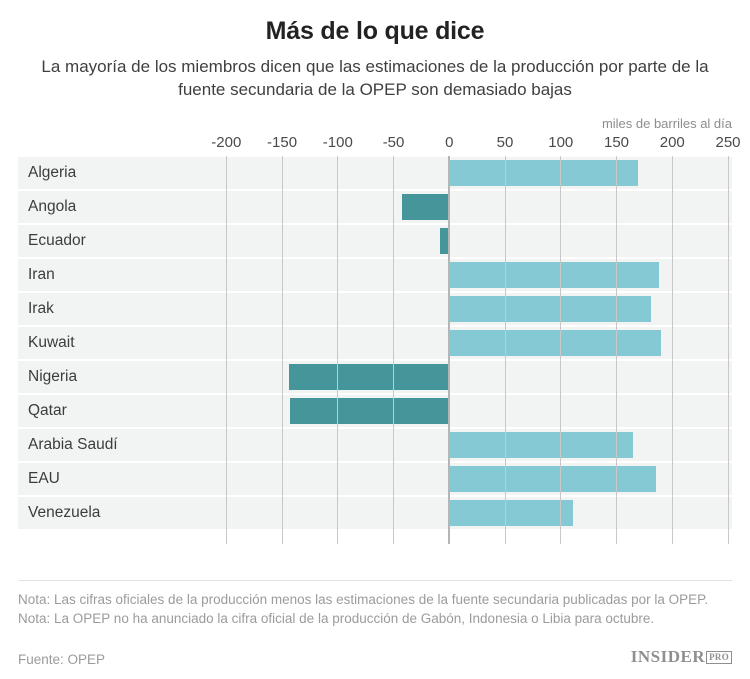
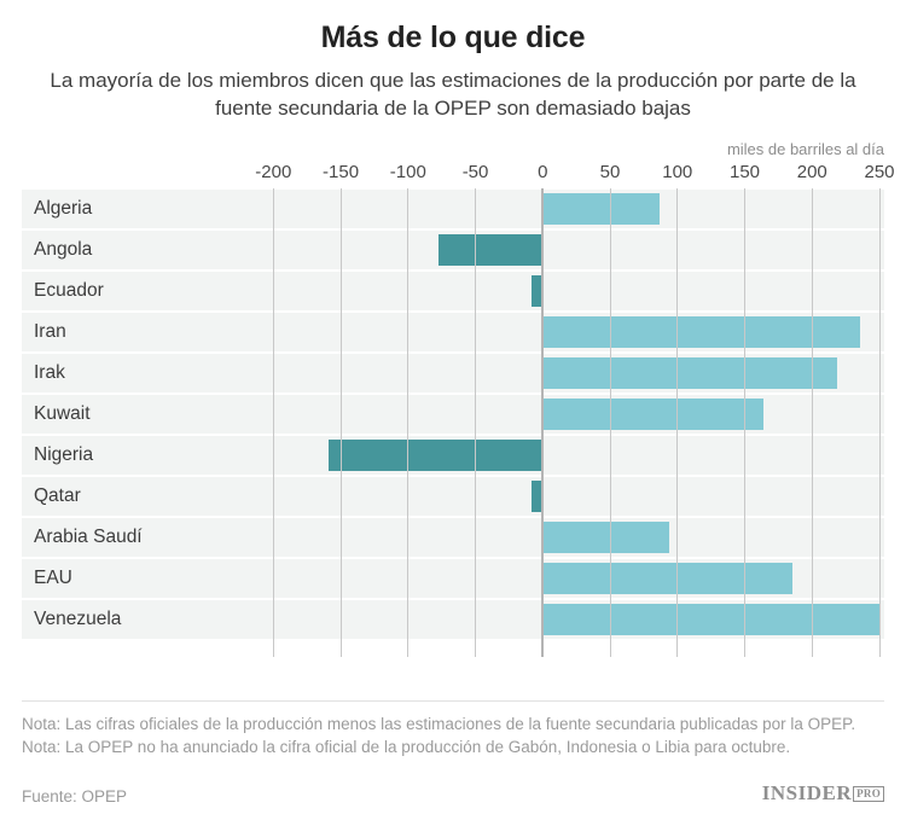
Algeria: 169 -> 87
Angola: -42 -> -77
Iran: 188 -> 236
Irak: 181 -> 219
Kuwait: 190 -> 164
Nigeria: -144 -> -159
Qatar: -143 -> -8
Arabia Saudí: 165 -> 94
Venezuela: 111 -> 250
